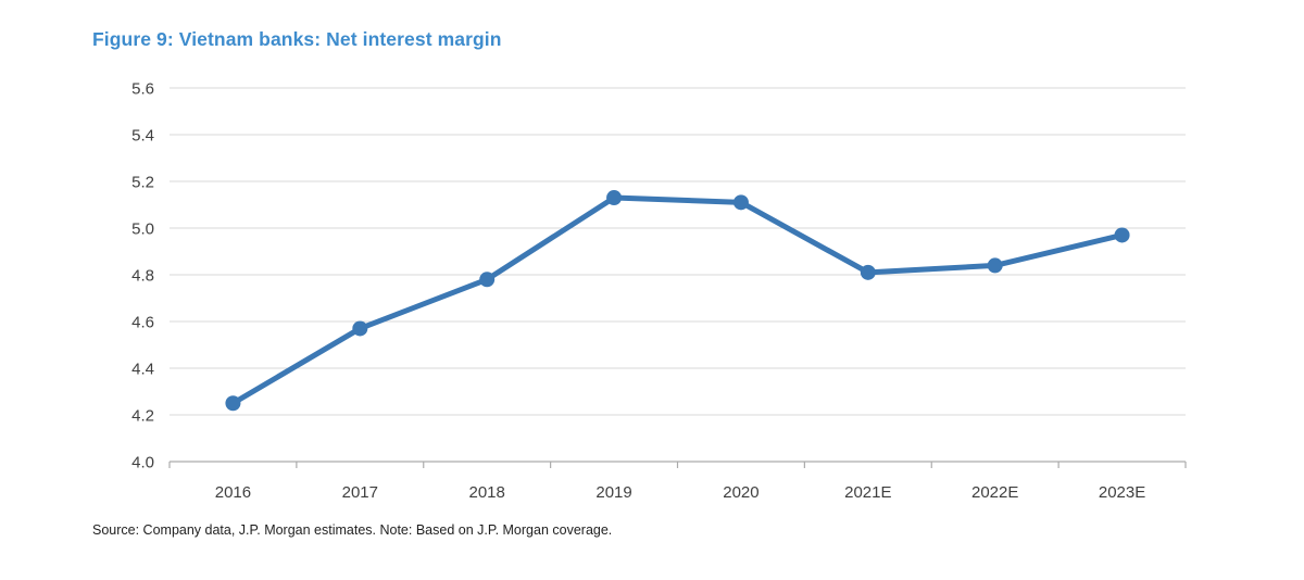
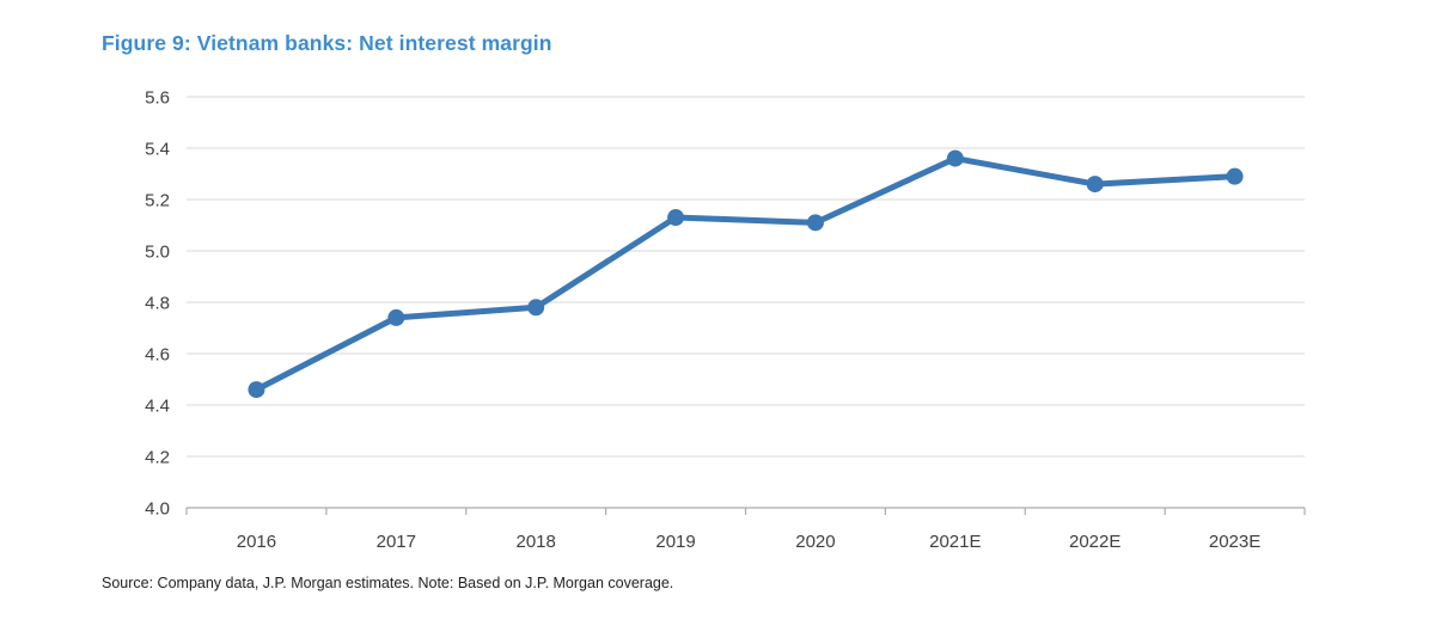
2016: 4.25 -> 4.46
2017: 4.57 -> 4.74
2021E: 4.81 -> 5.36
2022E: 4.84 -> 5.26
2023E: 4.97 -> 5.29
